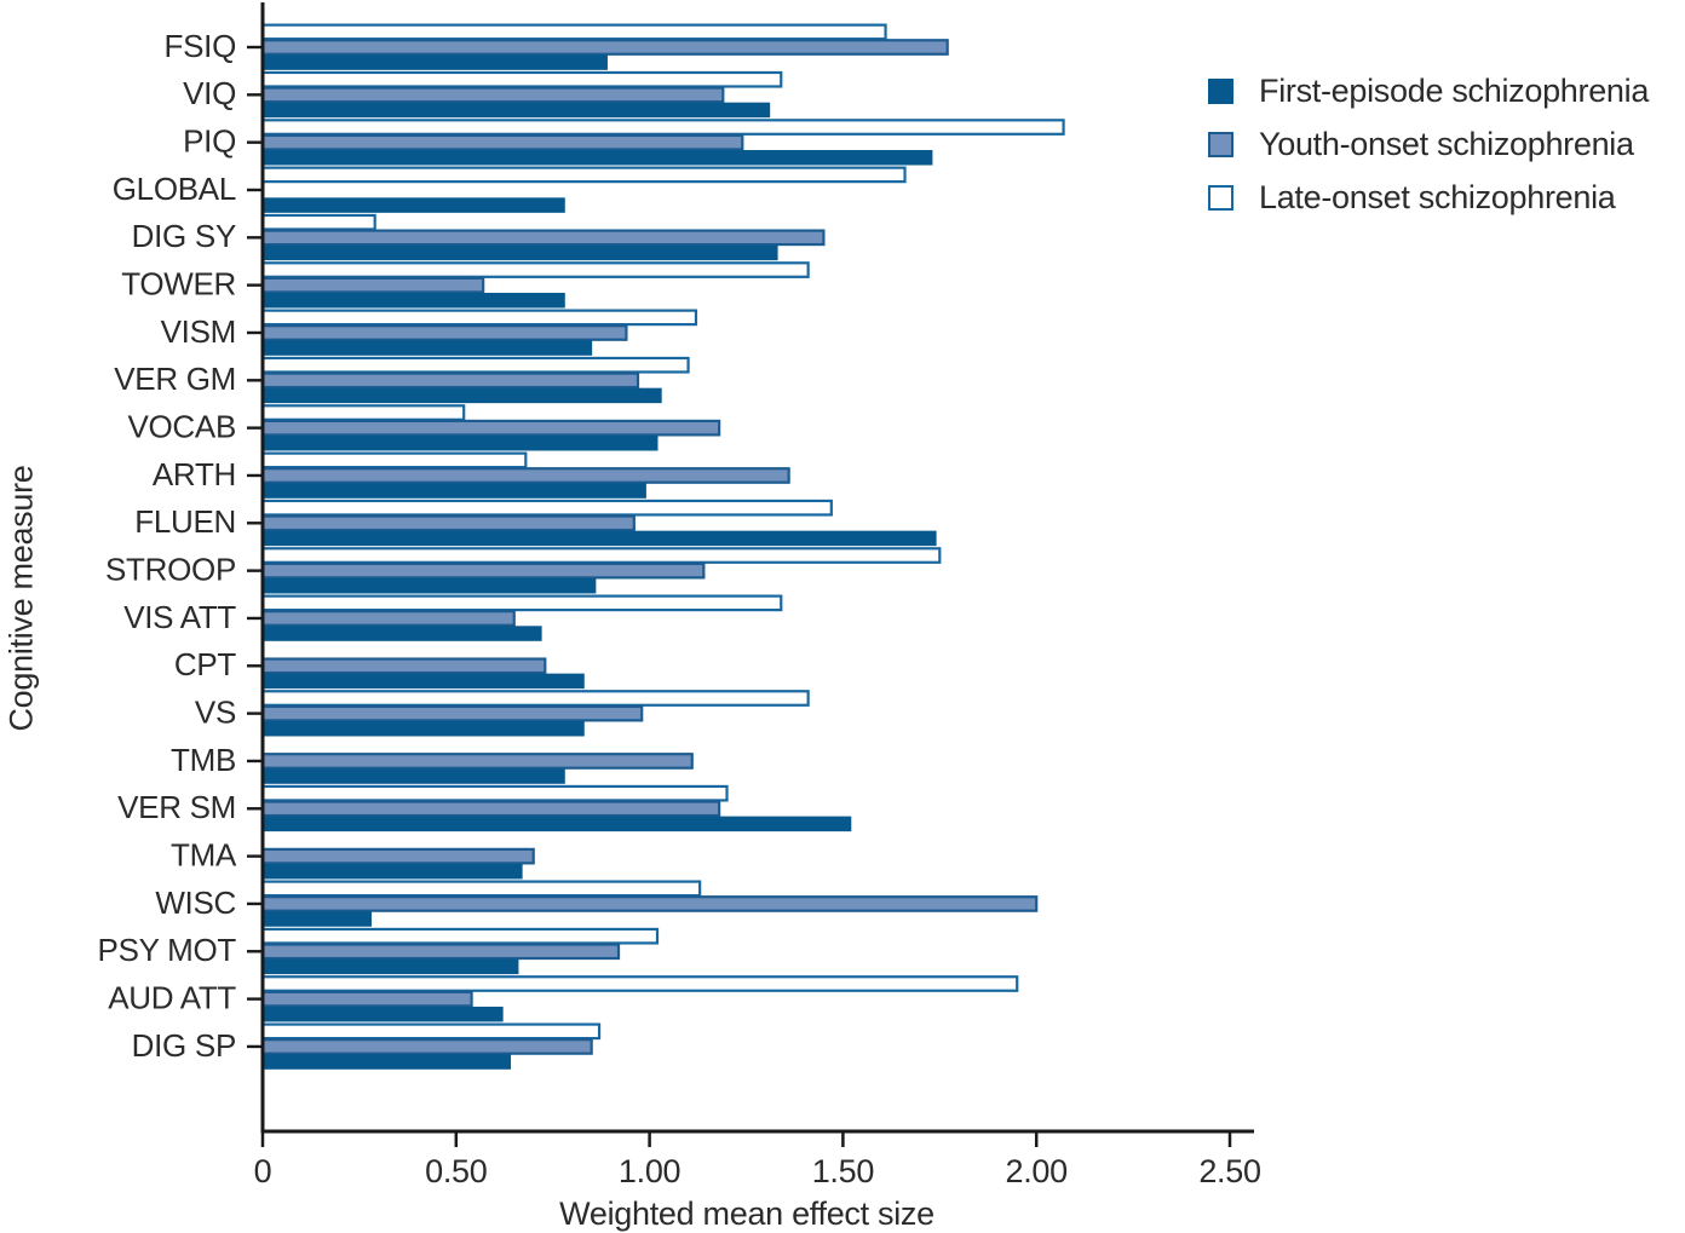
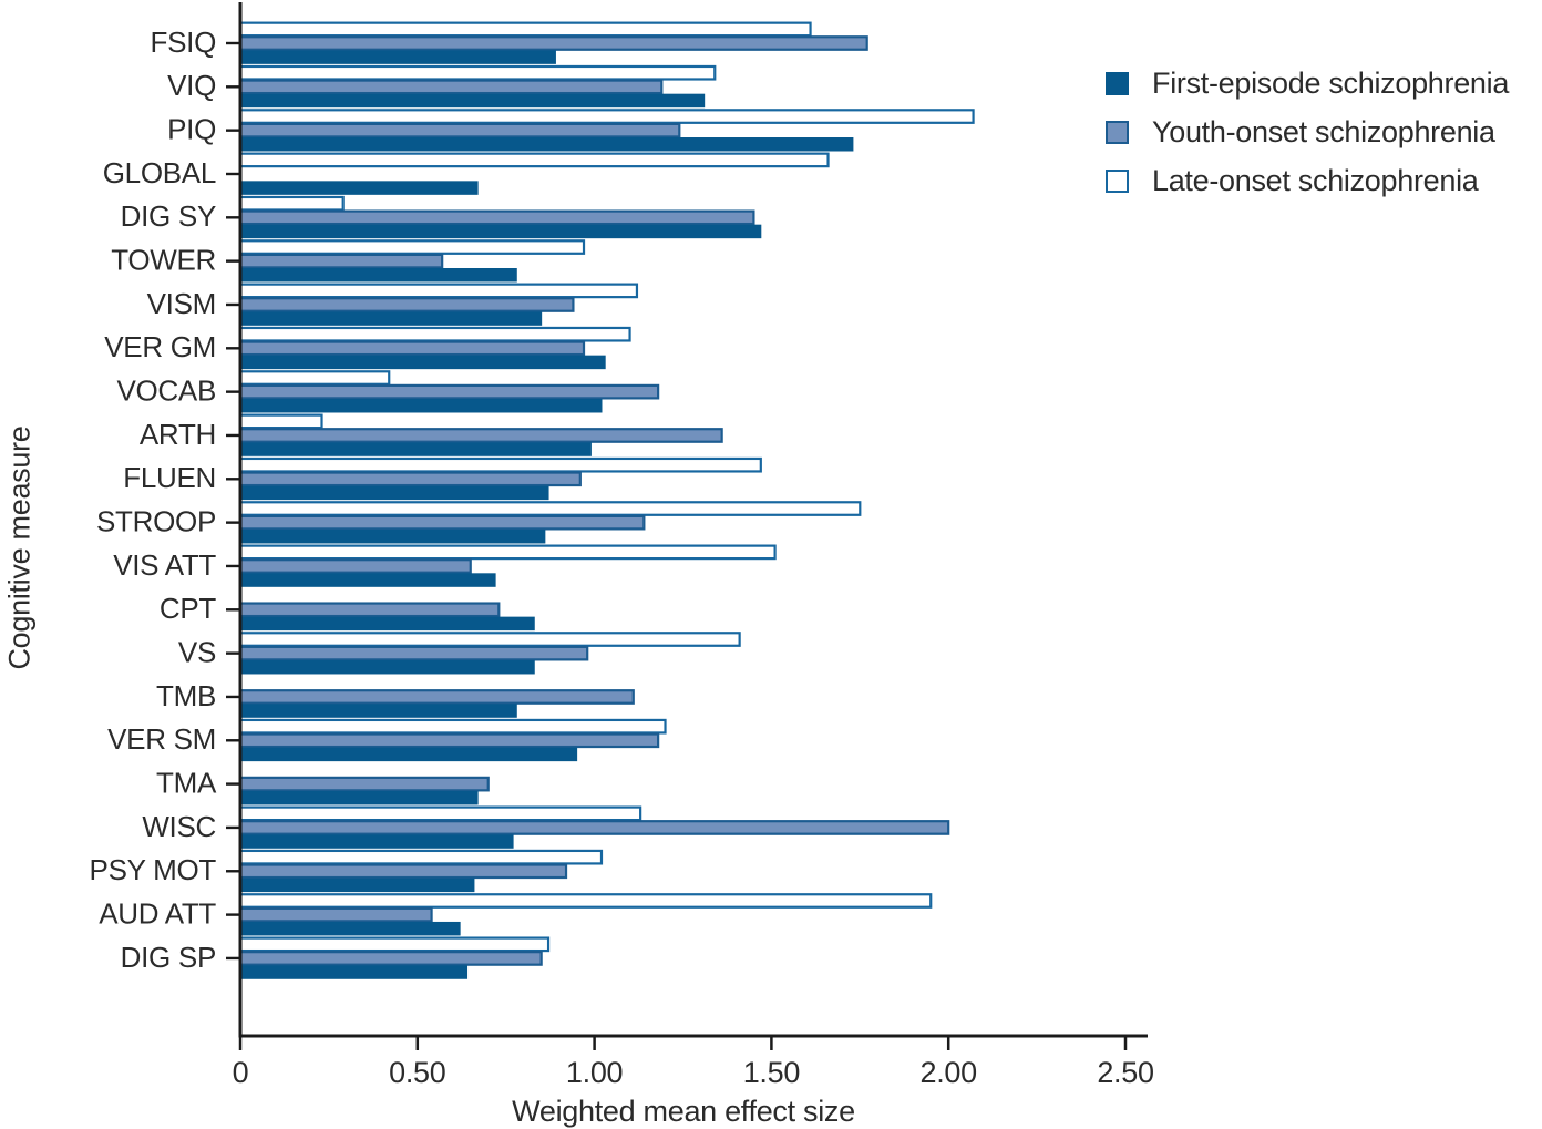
First-episode schizophrenia/GLOBAL: 0.78 -> 0.67
First-episode schizophrenia/DIG SY: 1.33 -> 1.47
Late-onset schizophrenia/TOWER: 1.41 -> 0.97
Late-onset schizophrenia/VOCAB: 0.52 -> 0.42
Late-onset schizophrenia/ARTH: 0.68 -> 0.23
First-episode schizophrenia/FLUEN: 1.74 -> 0.87
Late-onset schizophrenia/VIS ATT: 1.34 -> 1.51
First-episode schizophrenia/VER SM: 1.52 -> 0.95
First-episode schizophrenia/WISC: 0.28 -> 0.77
